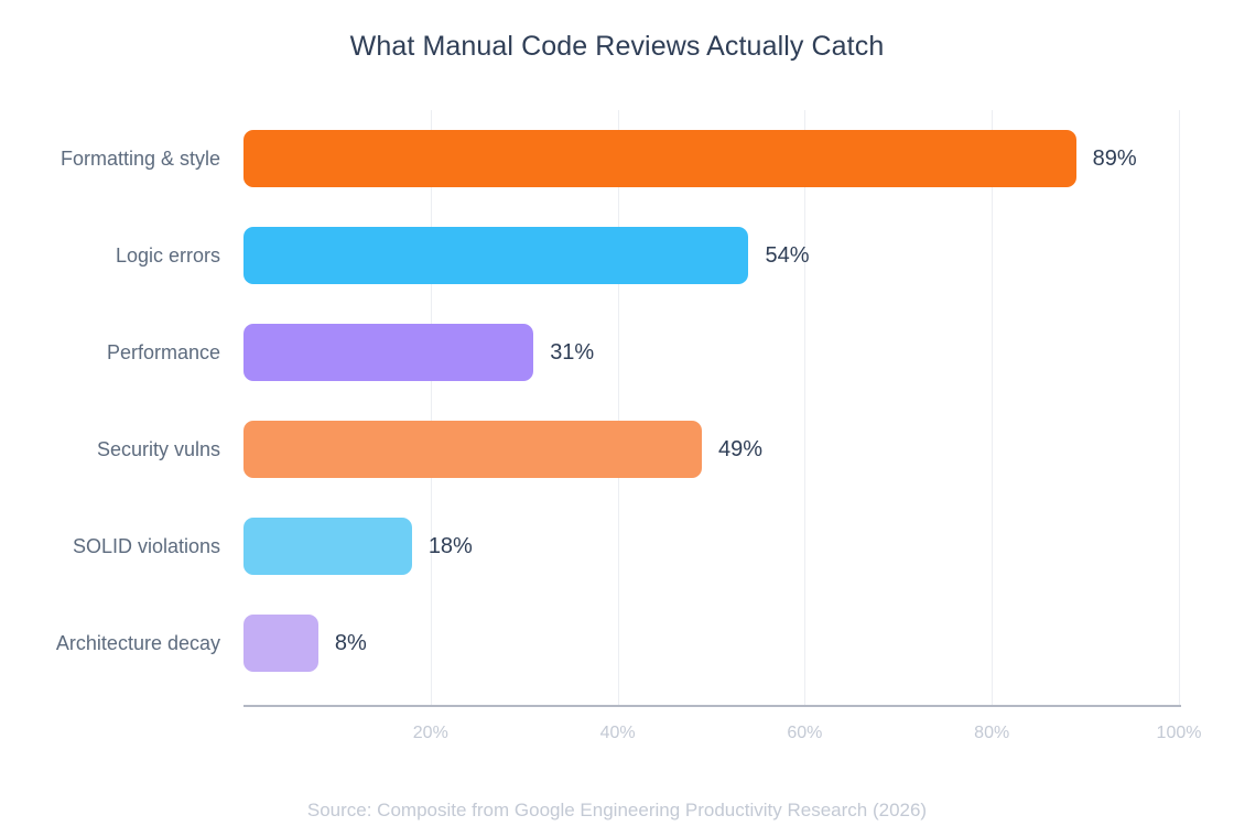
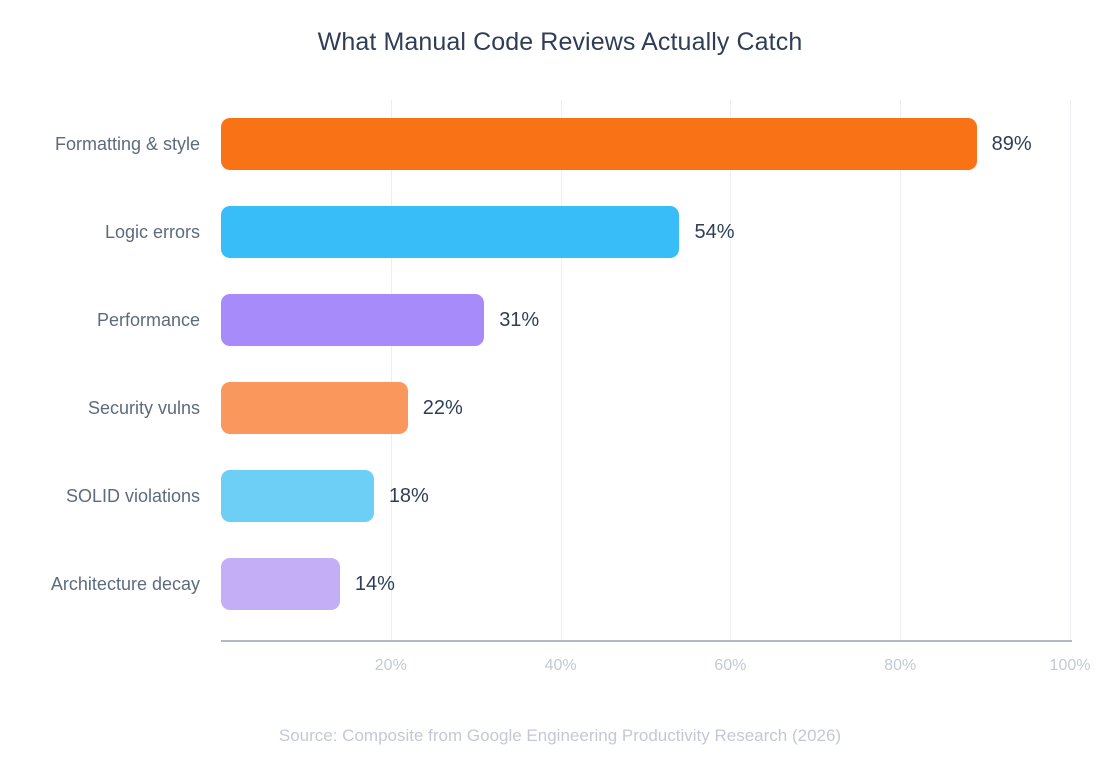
Security vulns: 49% -> 22%
Architecture decay: 8% -> 14%
